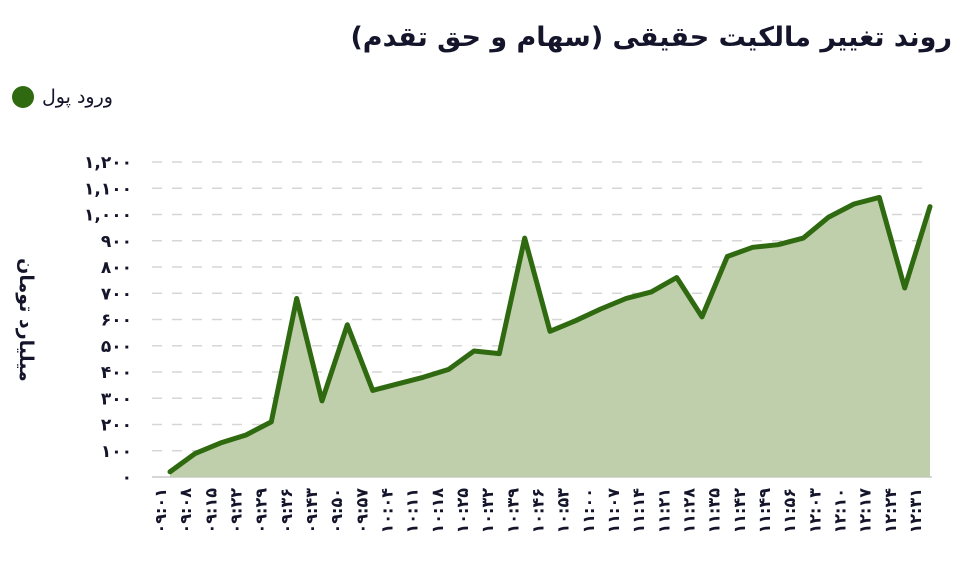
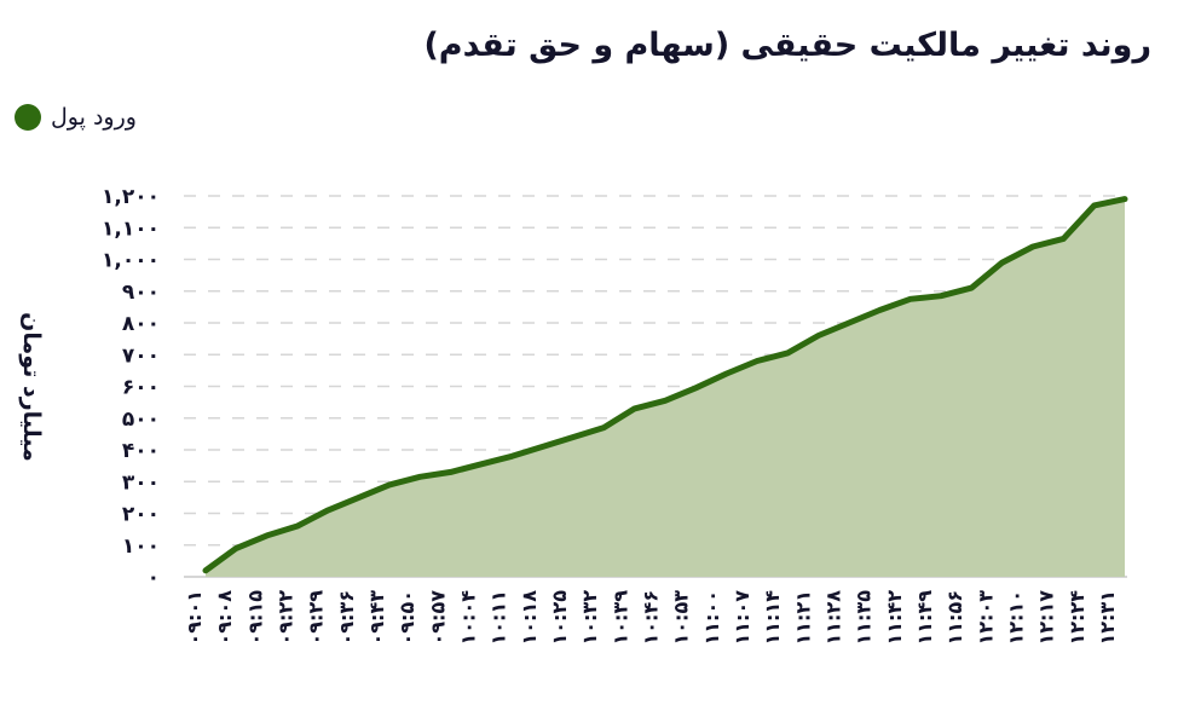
۰۹:۳۶: 680 -> 250
۰۹:۵۰: 580 -> 320
۱۰:۲۵: 480 -> 440
۱۰:۳۹: 910 -> 530
۱۱:۲۸: 610 -> 800
۱۲:۲۴: 720 -> 1170
۱۲:۳۱: 1030 -> 1190
